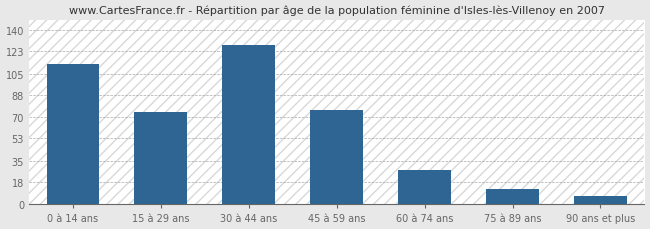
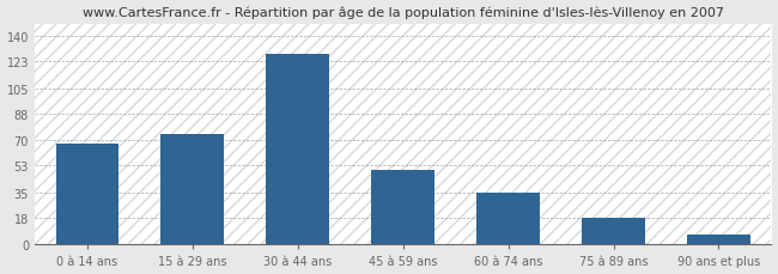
0 à 14 ans: 113 -> 68
45 à 59 ans: 76 -> 50
60 à 74 ans: 28 -> 35
75 à 89 ans: 12 -> 18
